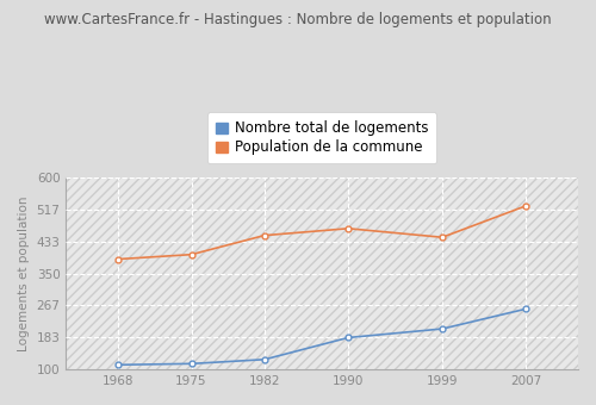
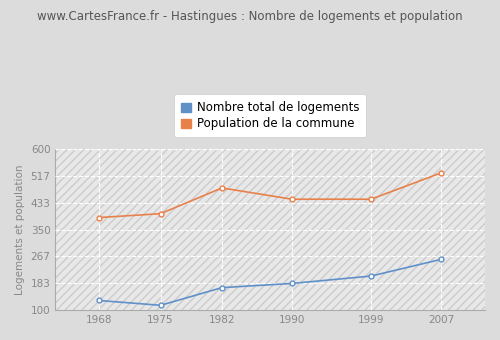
Nombre total de logements/1968: 112 -> 130
Nombre total de logements/1982: 126 -> 170
Population de la commune/1982: 450 -> 480
Population de la commune/1990: 468 -> 445
